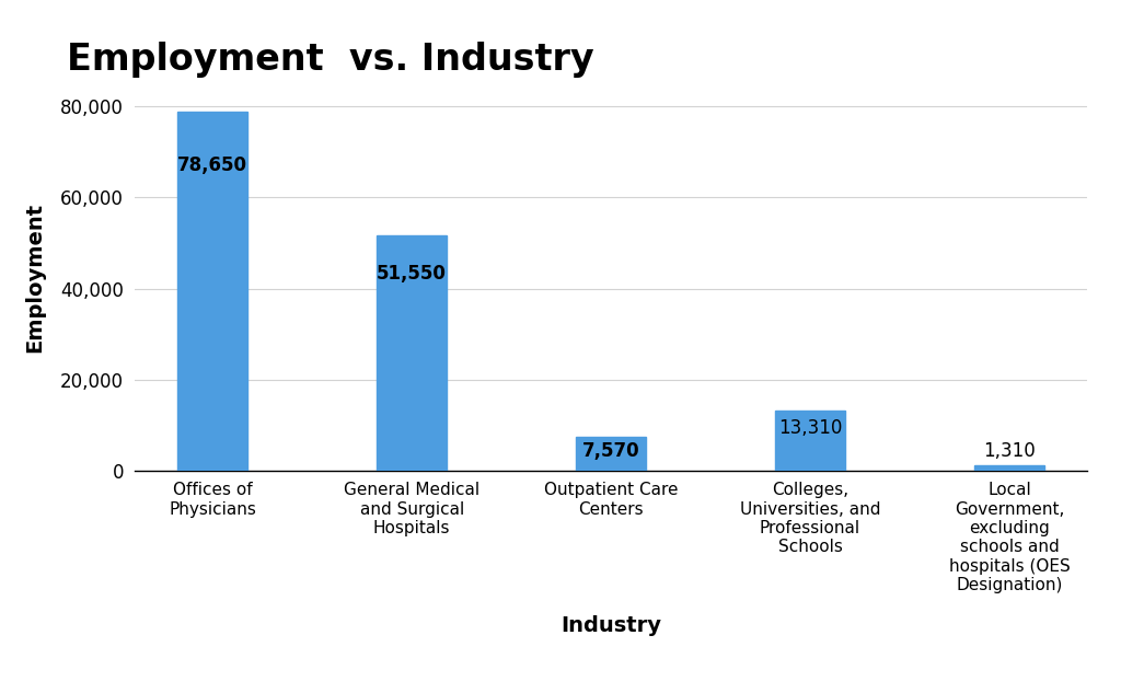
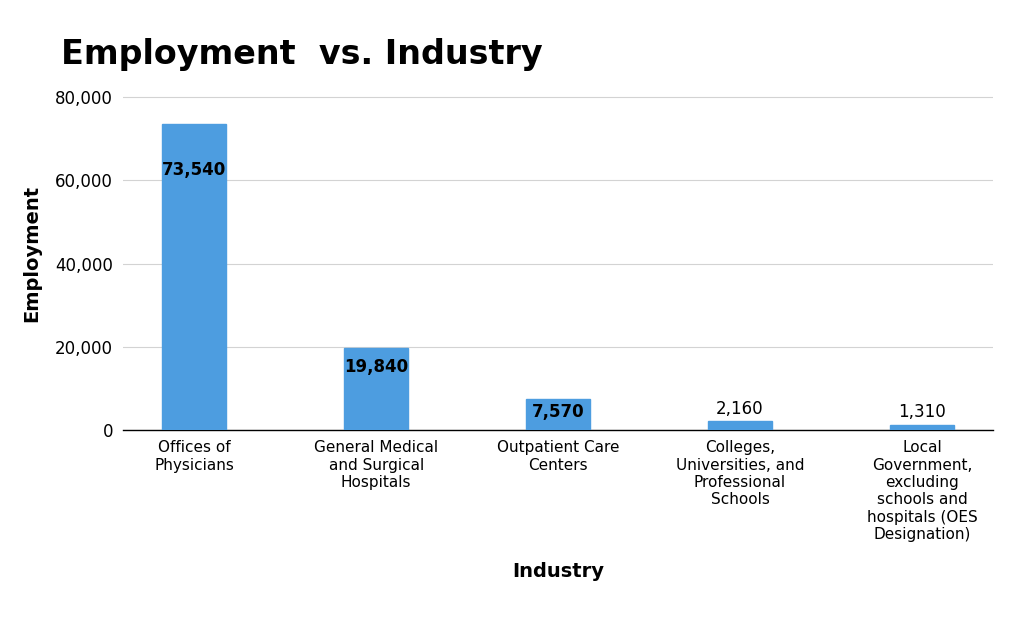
Offices of Physicians: 78,650 -> 73,540
General Medical and Surgical Hospitals: 51,550 -> 19,840
Colleges, Universities, and Professional Schools: 13,310 -> 2,160
